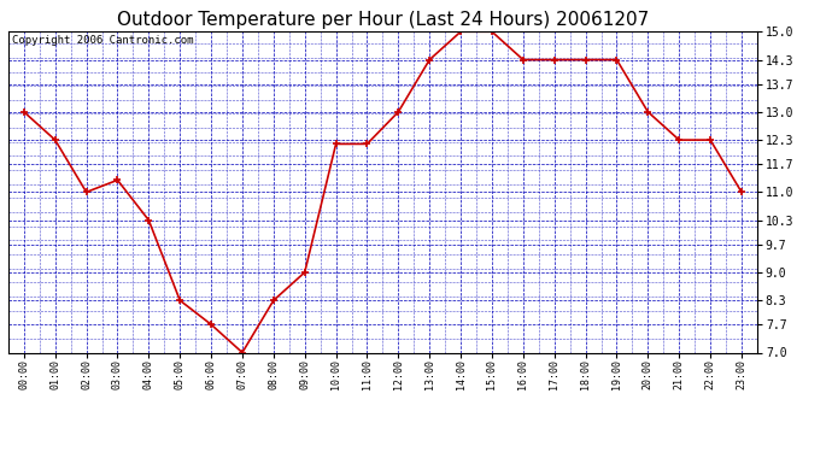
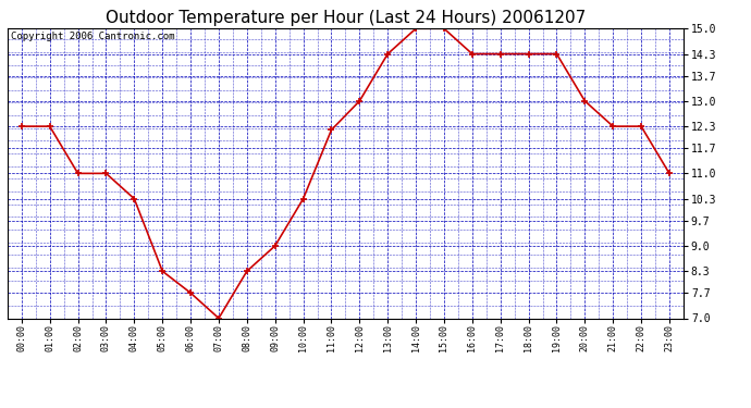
00:00: 13.0 -> 12.3
03:00: 11.3 -> 11.0
10:00: 12.2 -> 10.3
